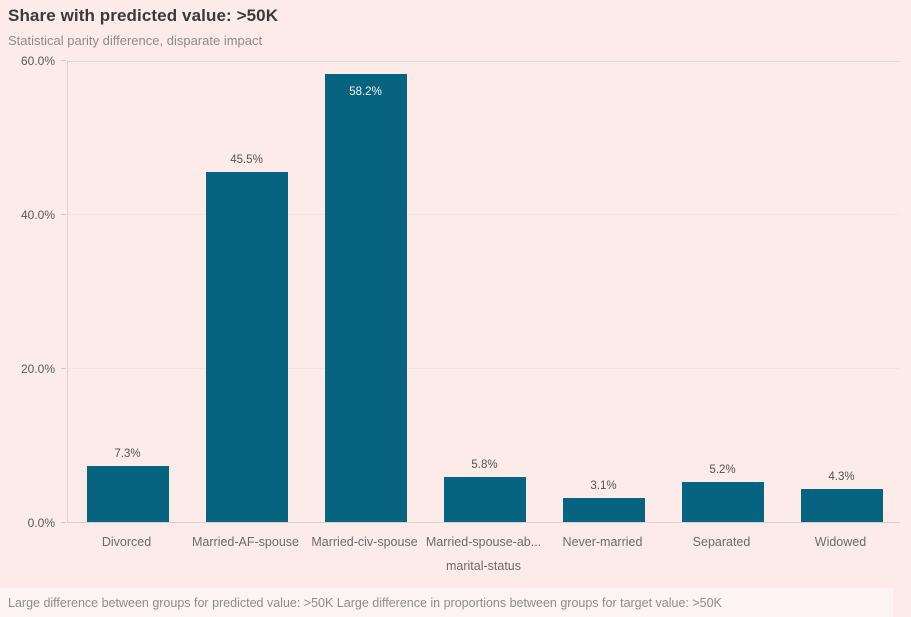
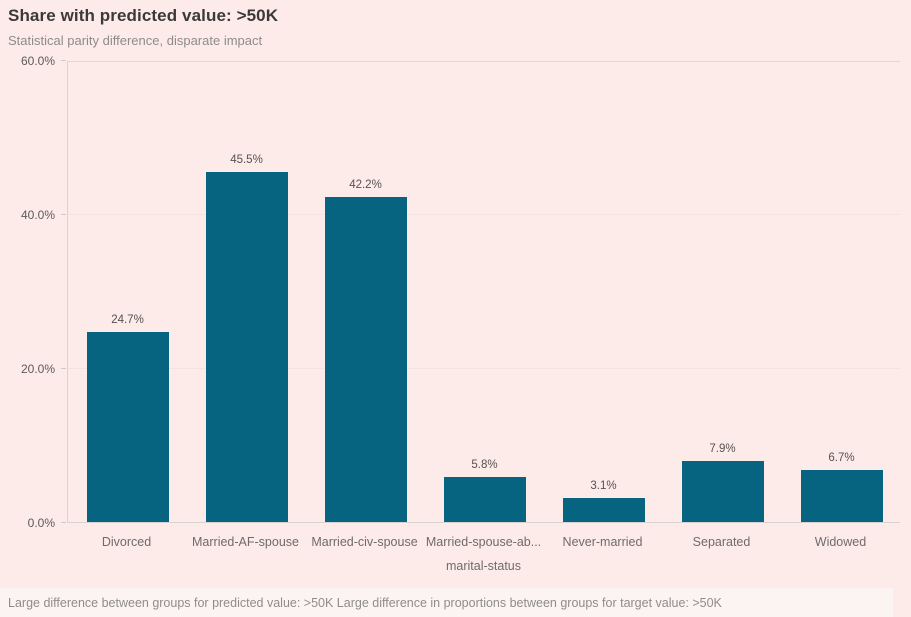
Divorced: 7.3% -> 24.7%
Married-civ-spouse: 58.2% -> 42.2%
Separated: 5.2% -> 7.9%
Widowed: 4.3% -> 6.7%
